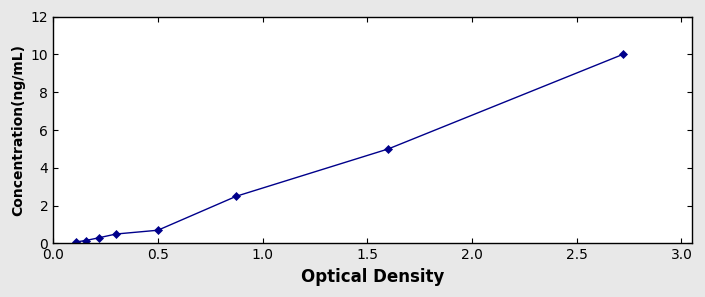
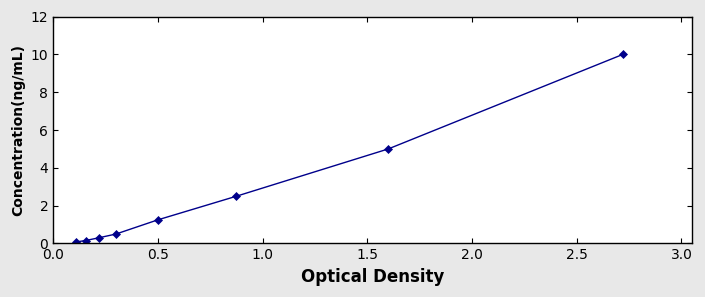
0.5: 0.7 -> 1.2
